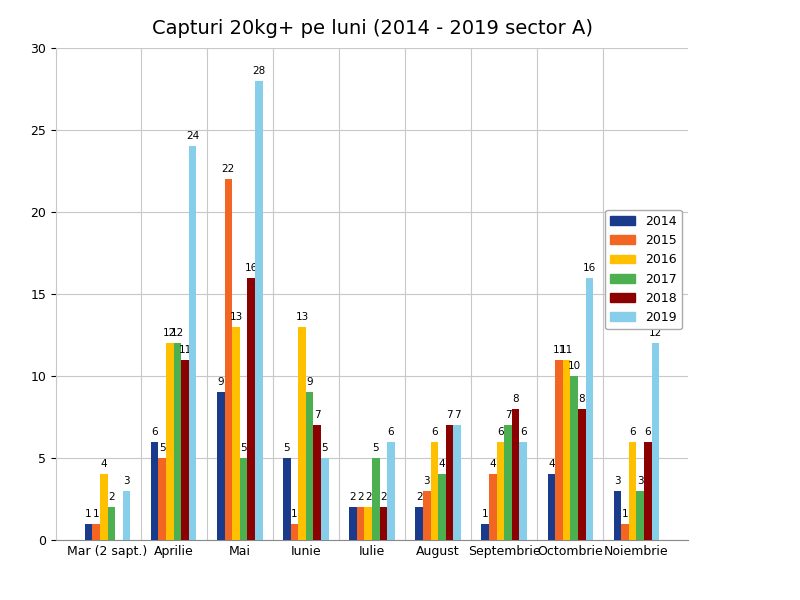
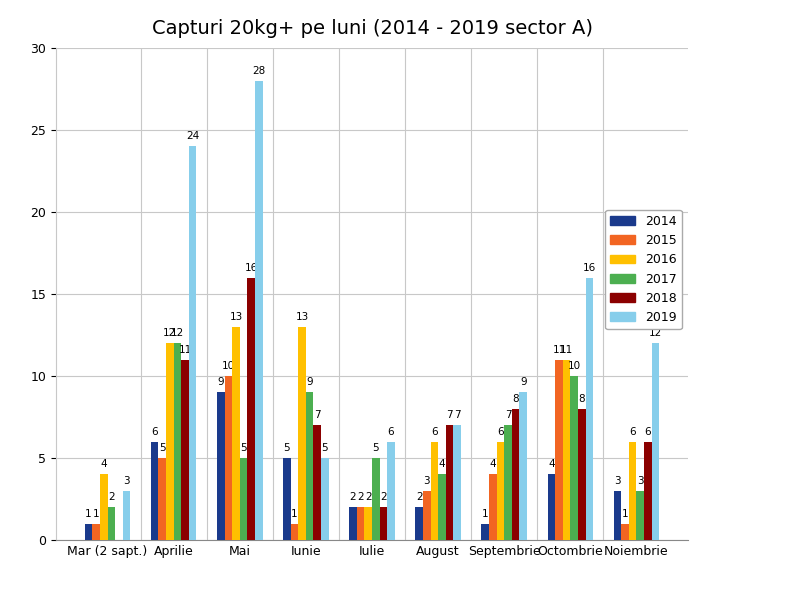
2015/Mai: 22 -> 10
2019/Septembrie: 6 -> 9
